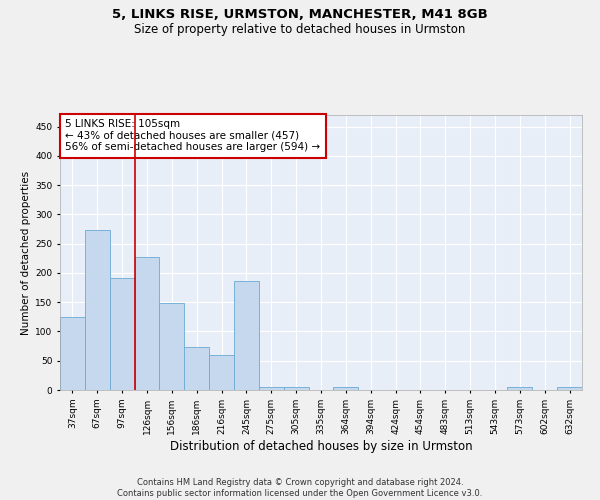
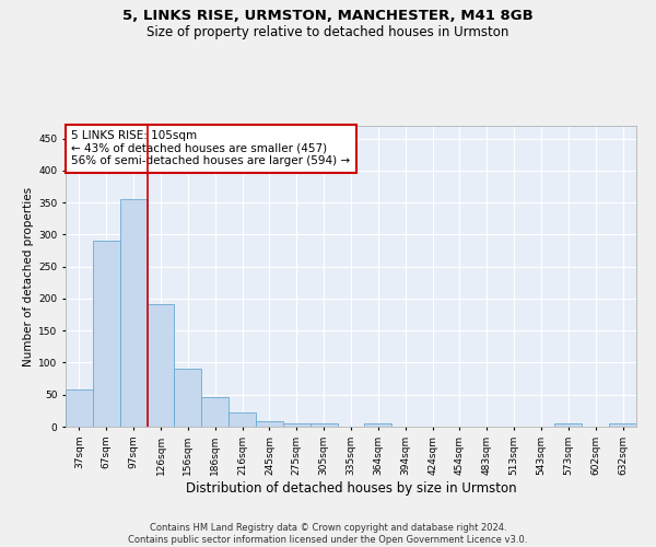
37sqm: 124 -> 58
67sqm: 274 -> 290
97sqm: 192 -> 355
126sqm: 228 -> 192
156sqm: 148 -> 90
186sqm: 74 -> 46
216sqm: 60 -> 22
245sqm: 186 -> 8
